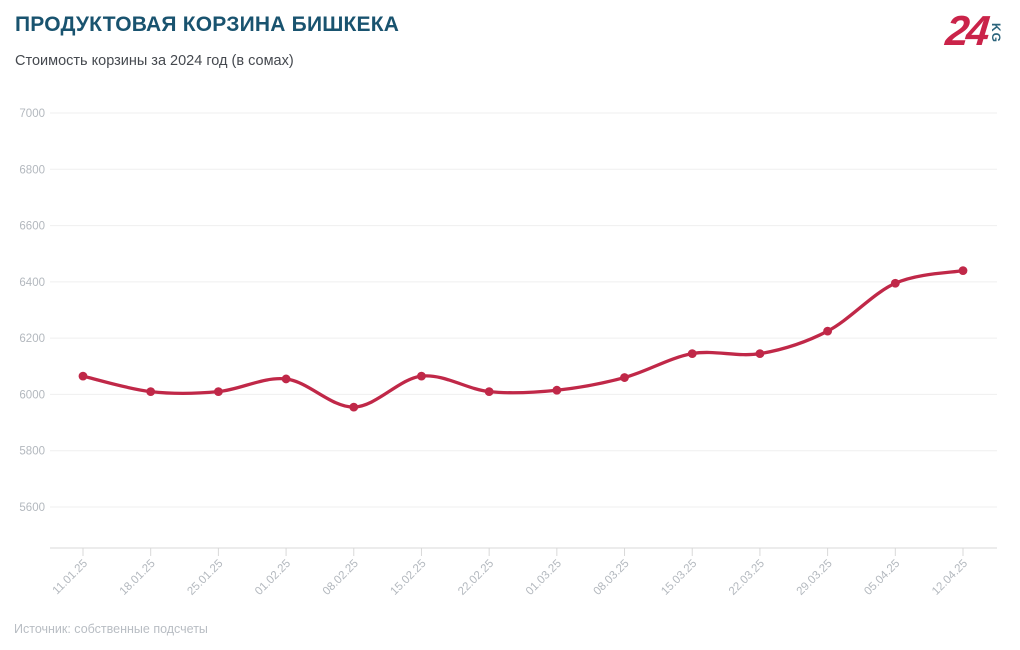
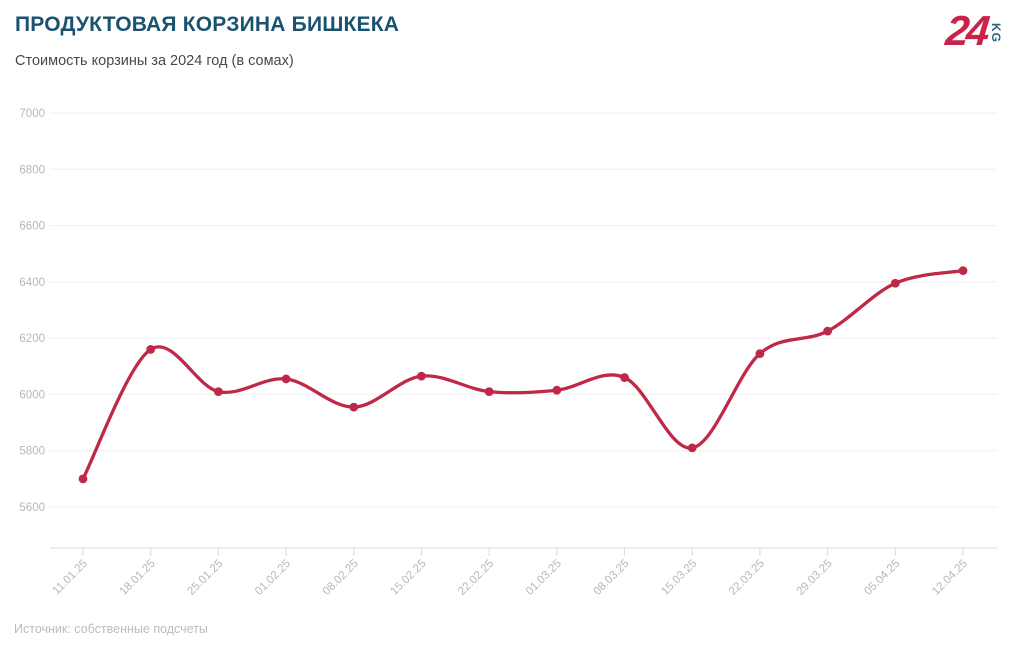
11.01.25: 6060 -> 5700
18.01.25: 6010 -> 6160
15.03.25: 6140 -> 5810
